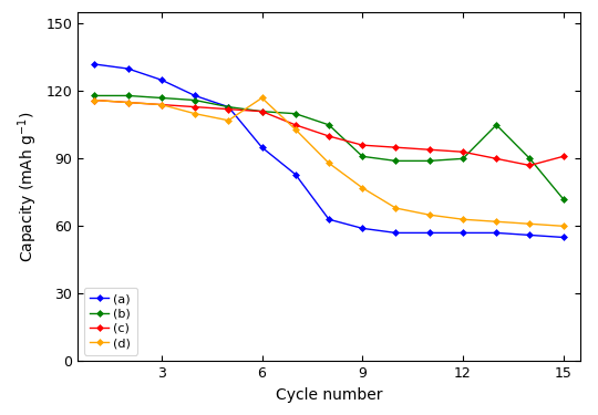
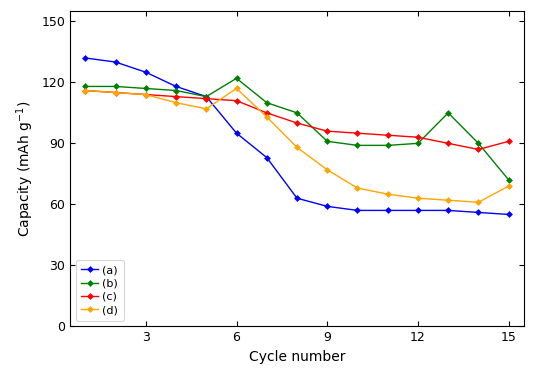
(b)/6: 111 -> 122
(d)/15: 60 -> 69
